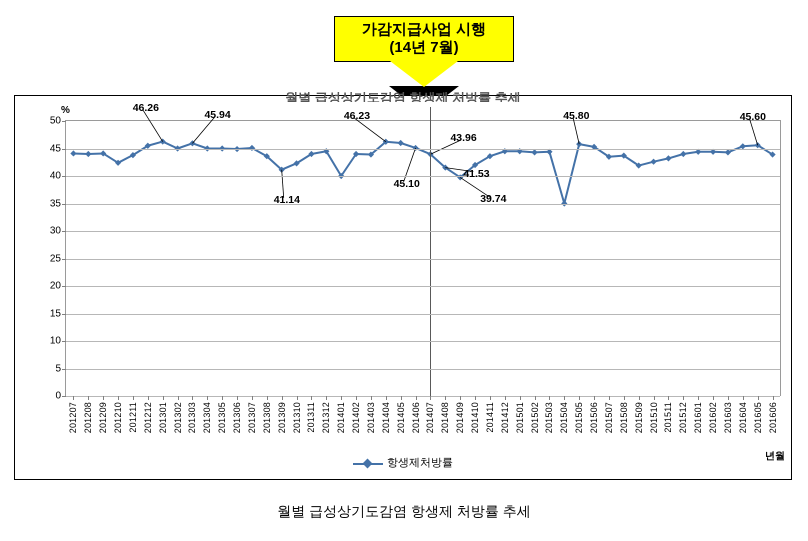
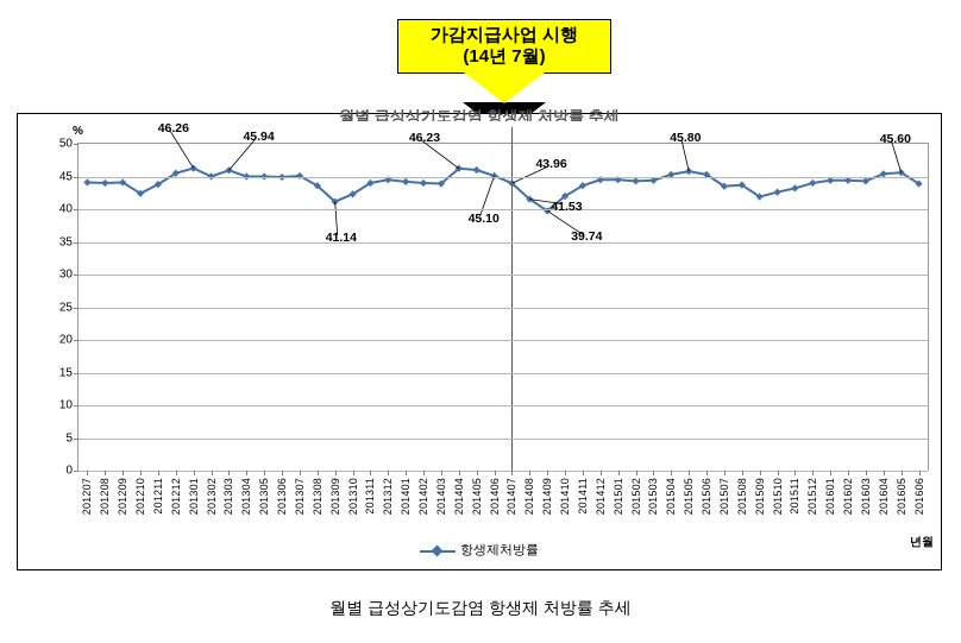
201401: 40 -> 44
201504: 35 -> 45
